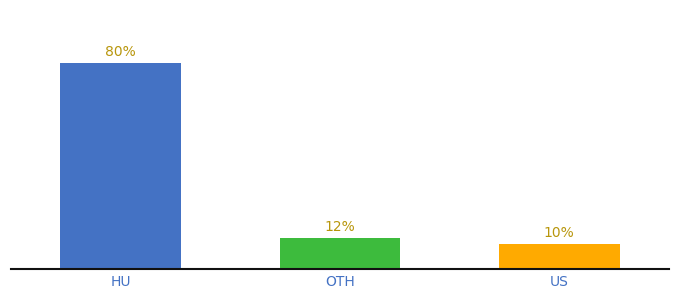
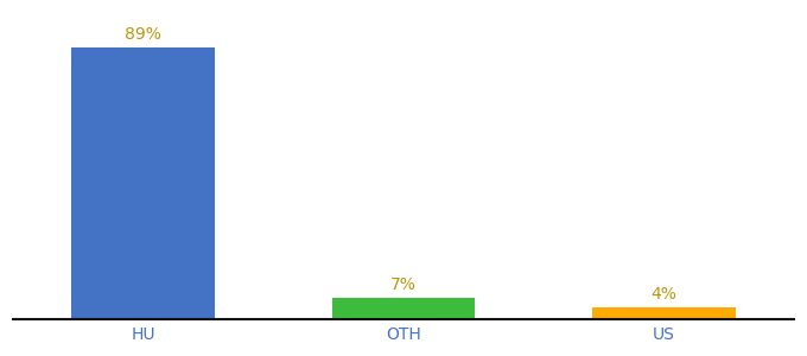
HU: 80% -> 89%
OTH: 12% -> 7%
US: 10% -> 4%
